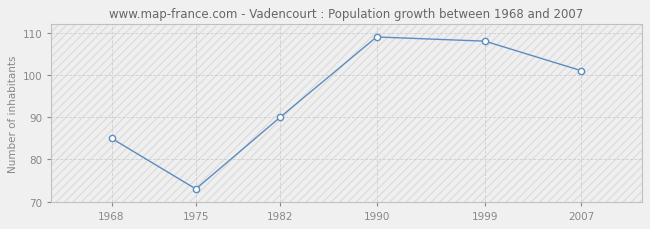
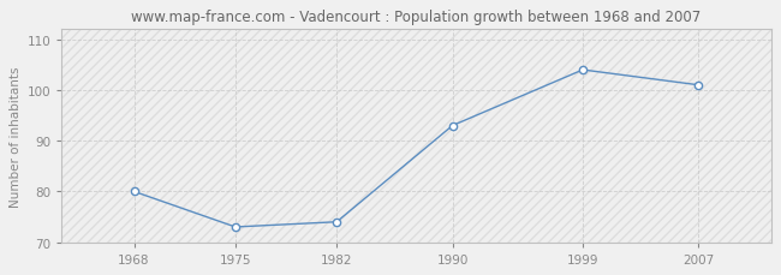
1968: 85 -> 80
1982: 90 -> 74
1990: 109 -> 93
1999: 108 -> 104
